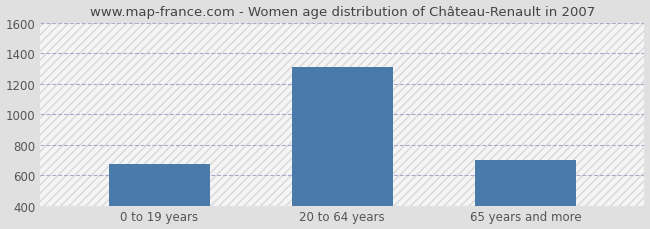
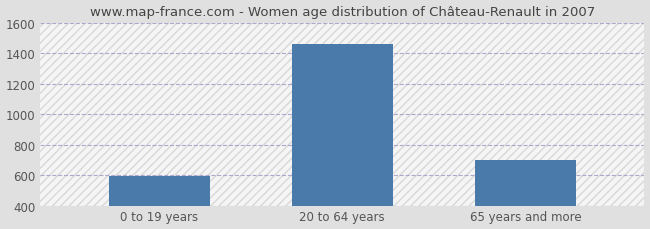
0 to 19 years: 670 -> 600
20 to 64 years: 1310 -> 1460
